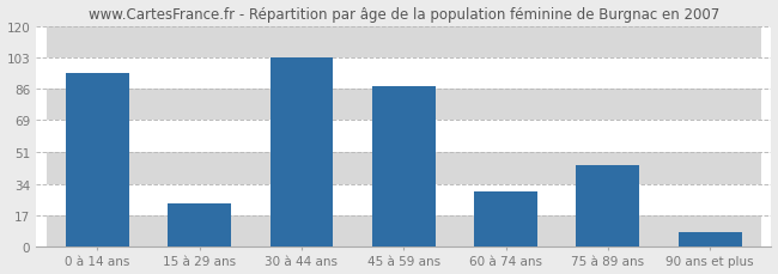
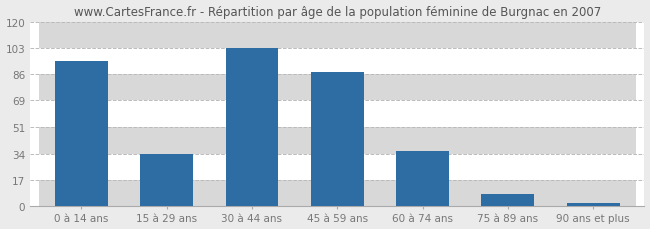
15 à 29 ans: 23 -> 34
60 à 74 ans: 30 -> 36
75 à 89 ans: 44 -> 8
90 ans et plus: 8 -> 2
